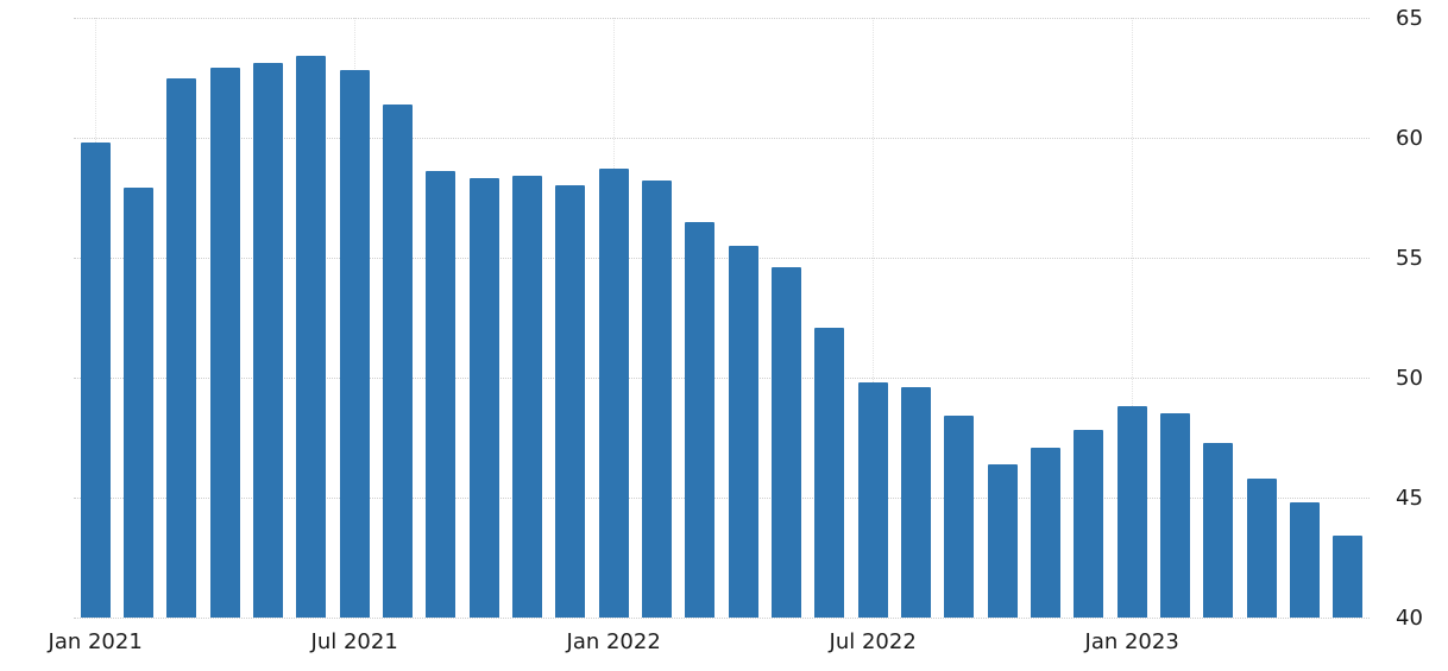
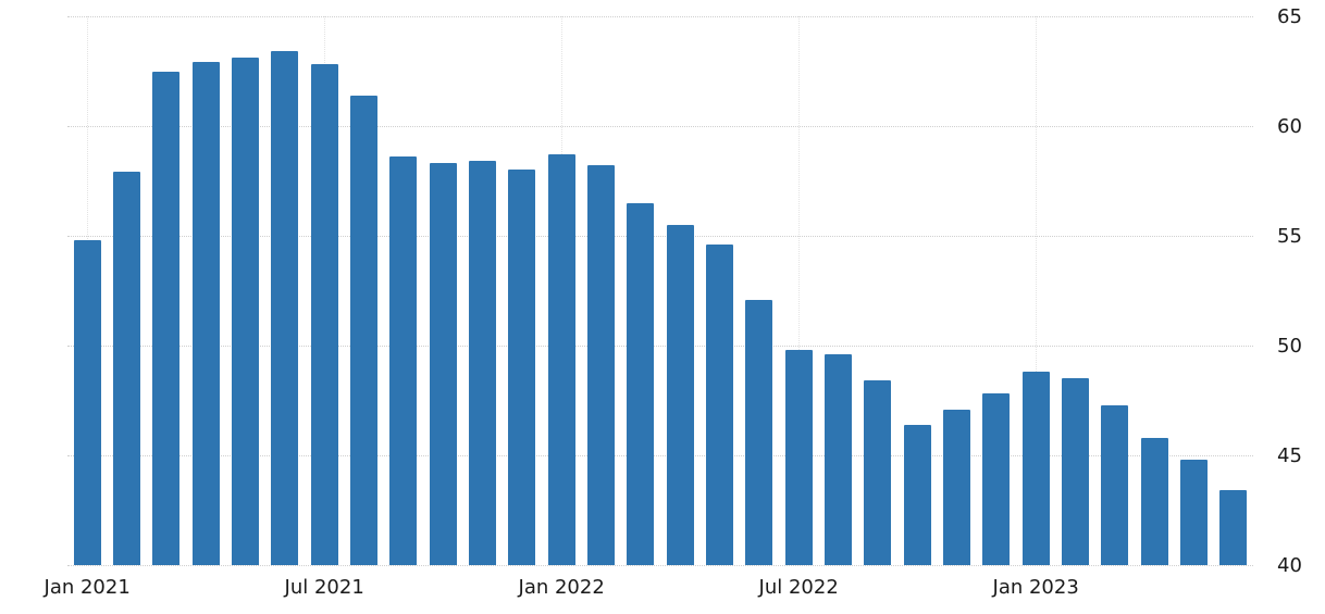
Jan 2021: 59.8 -> 54.8
